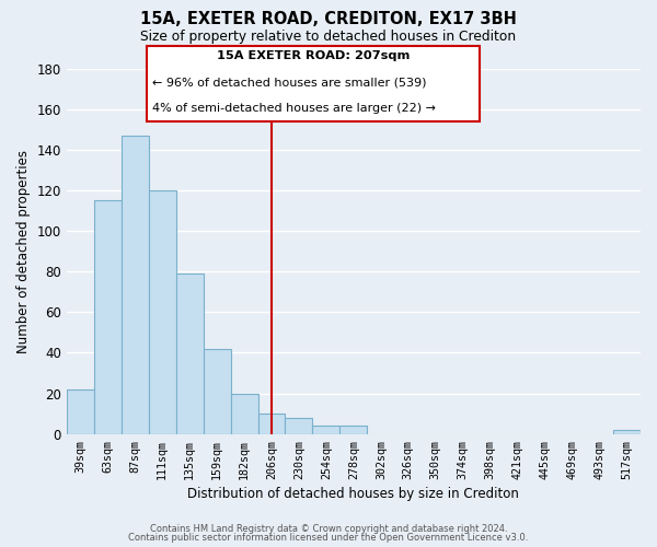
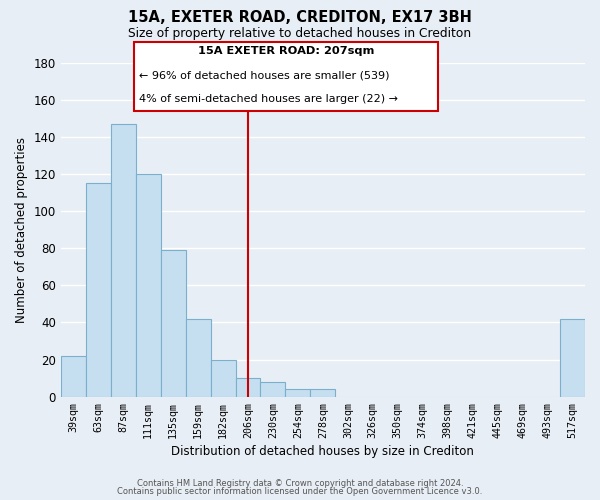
517sqm: 2 -> 42
